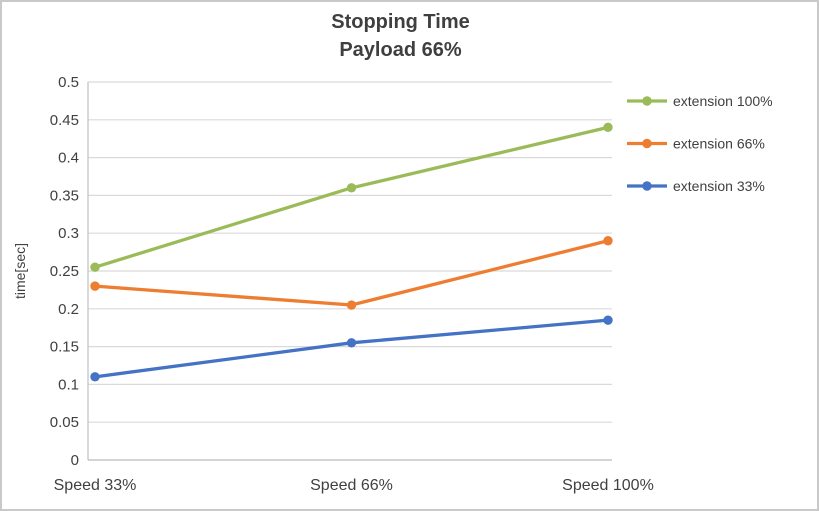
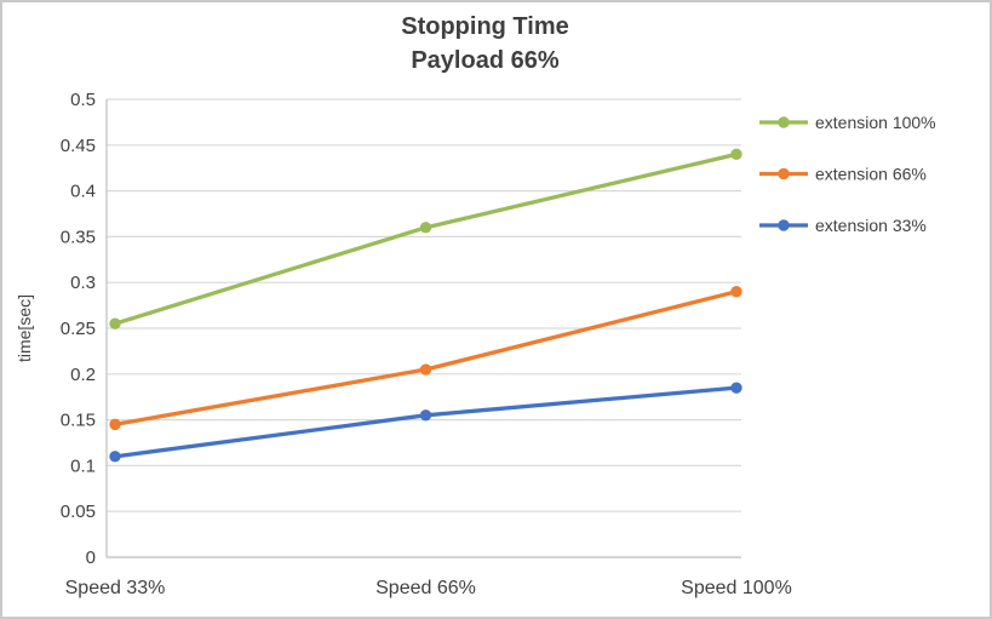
extension 66%/Speed 33%: 0.23 -> 0.14
